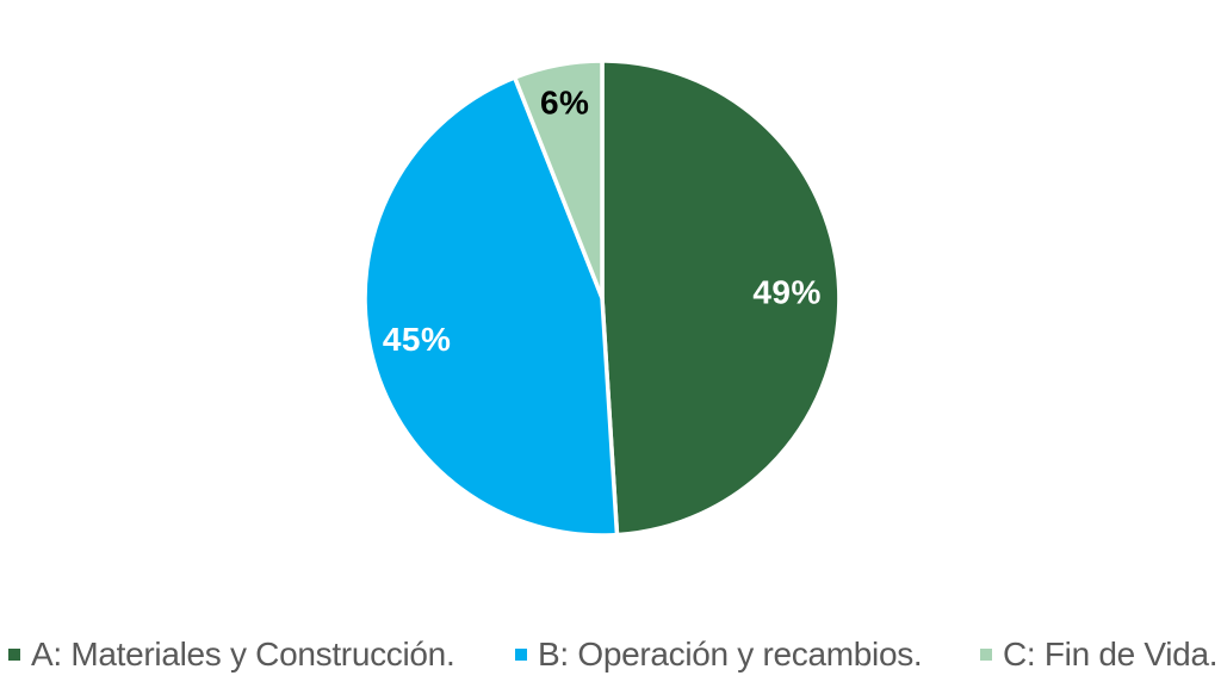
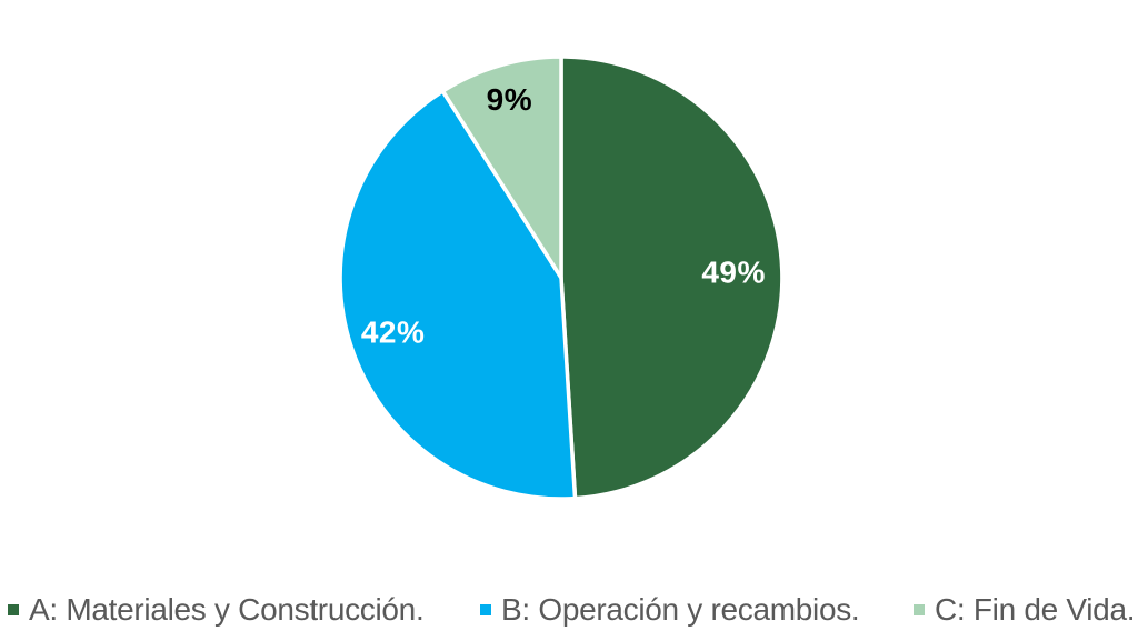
B: Operación y recambios.: 45% -> 42%
C: Fin de Vida.: 6% -> 9%
